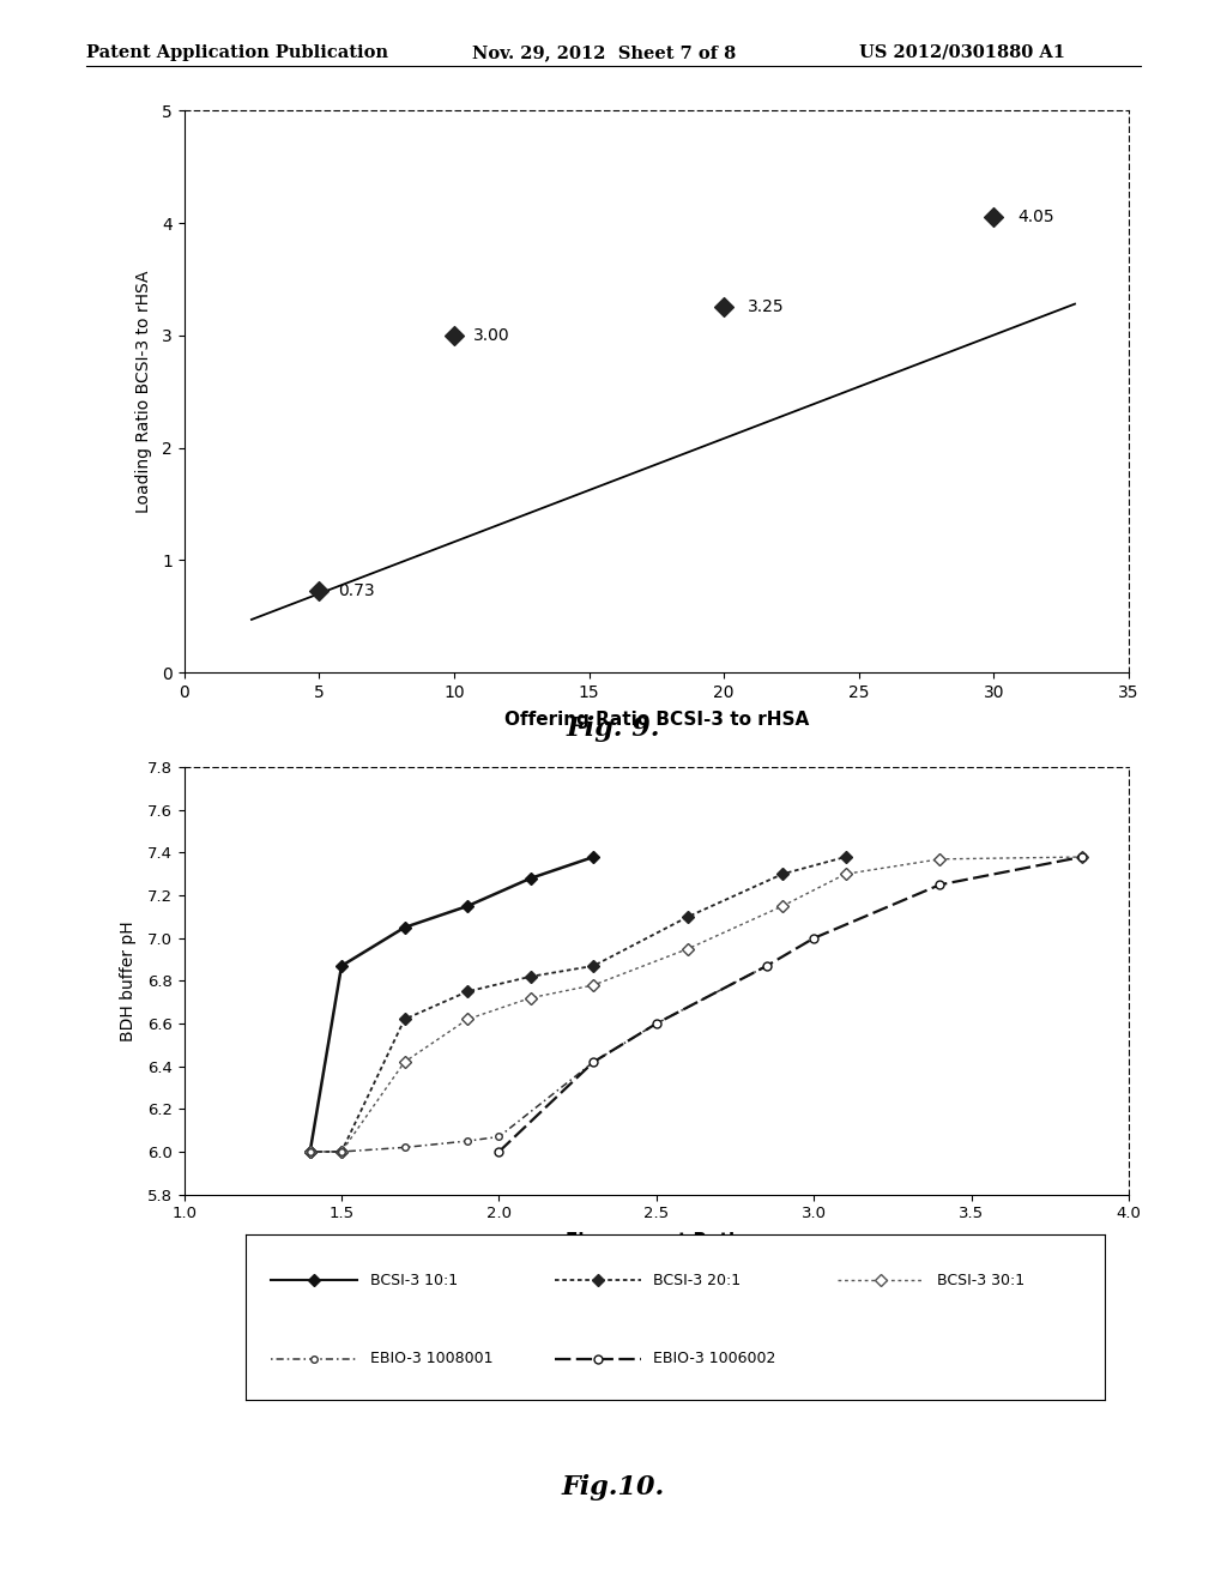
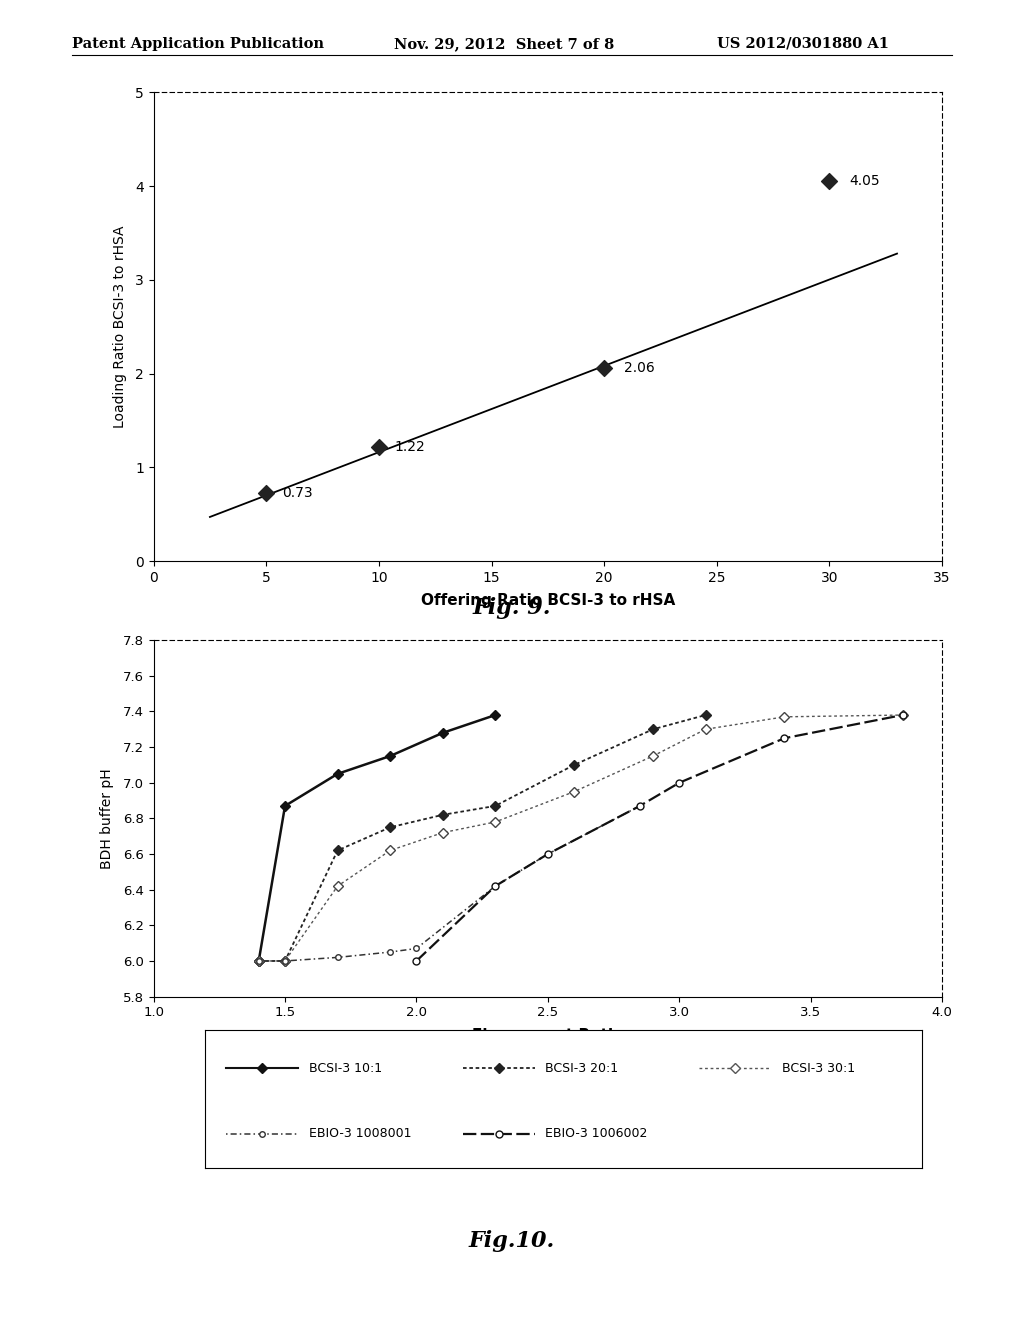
10: 3.00 -> 1.22
20: 3.25 -> 2.06
